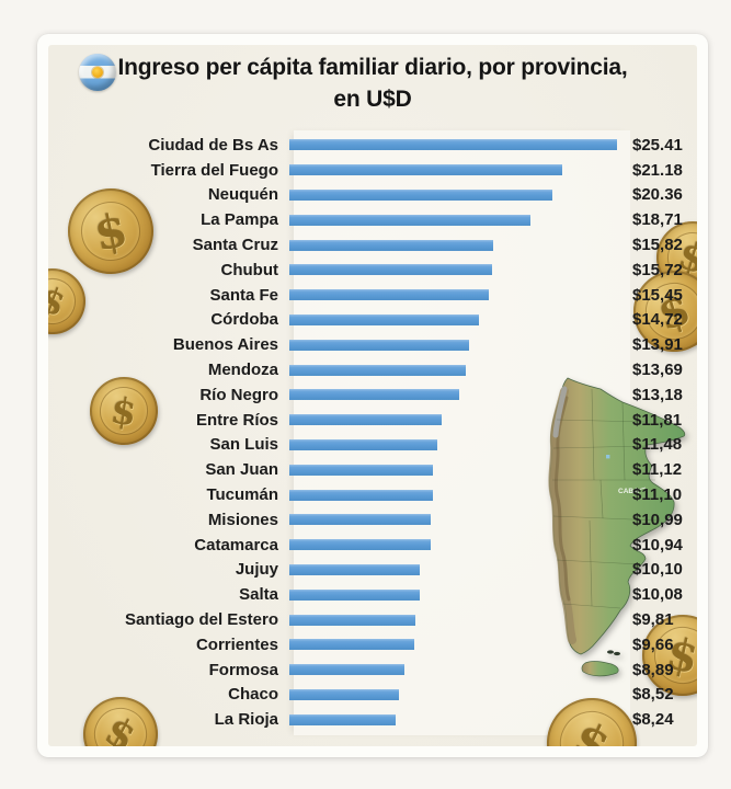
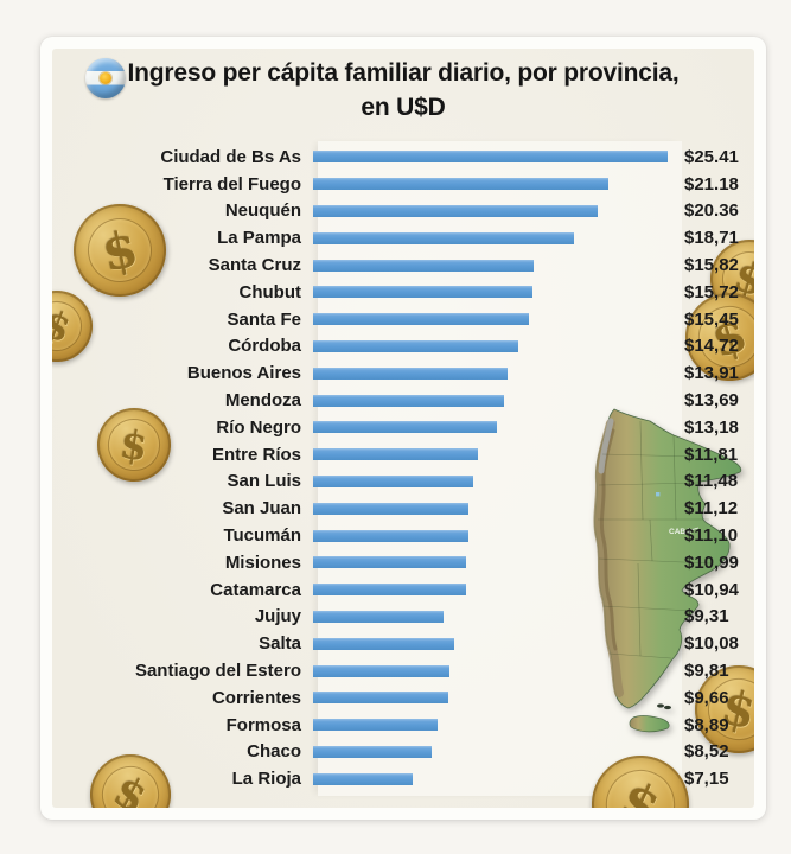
Jujuy: $10,10 -> $9,31
La Rioja: $8,24 -> $7,15
